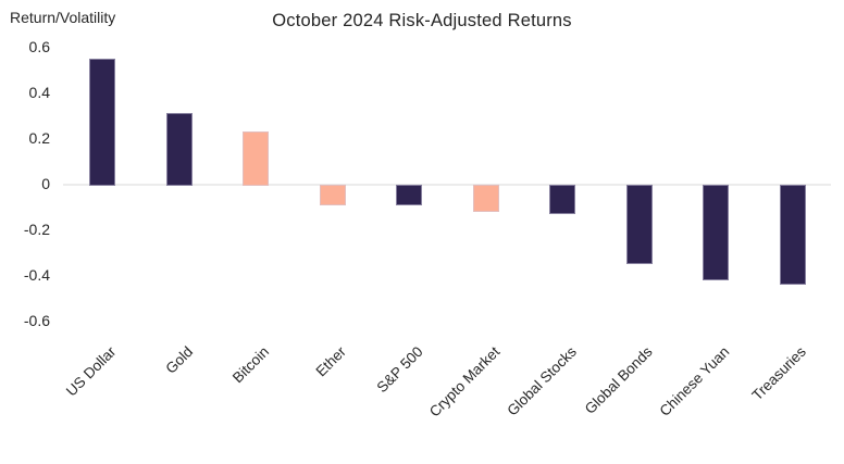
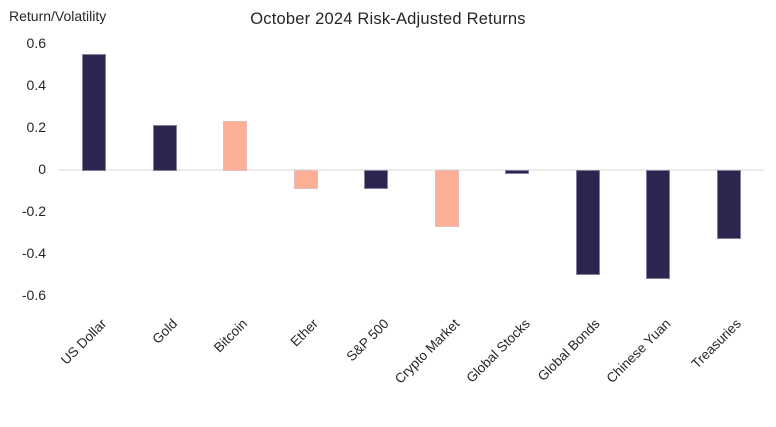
Gold: 0.31 -> 0.21
Crypto Market: -0.11 -> -0.26
Global Stocks: -0.12 -> -0.01
Global Bonds: -0.34 -> -0.49
Chinese Yuan: -0.41 -> -0.51
Treasuries: -0.43 -> -0.32
